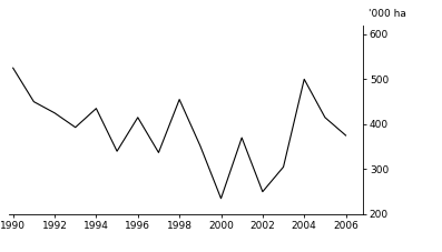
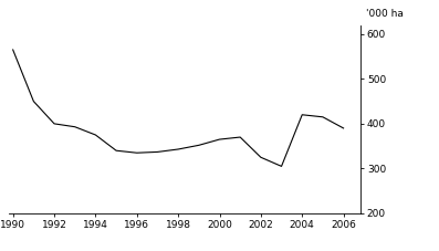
1990: 525 -> 565
1992: 425 -> 400
1994: 435 -> 375
1996: 415 -> 335
1998: 455 -> 343
2000: 235 -> 365
2002: 250 -> 325
2004: 500 -> 420
2006: 375 -> 390
